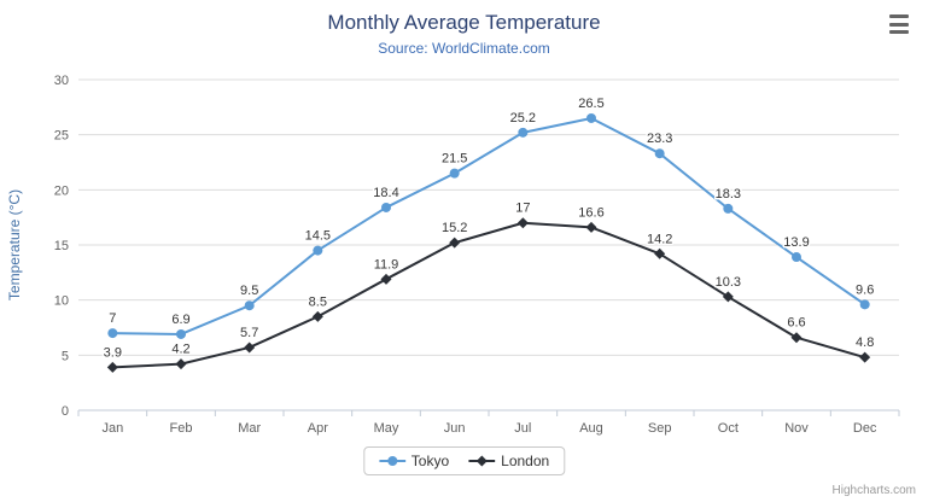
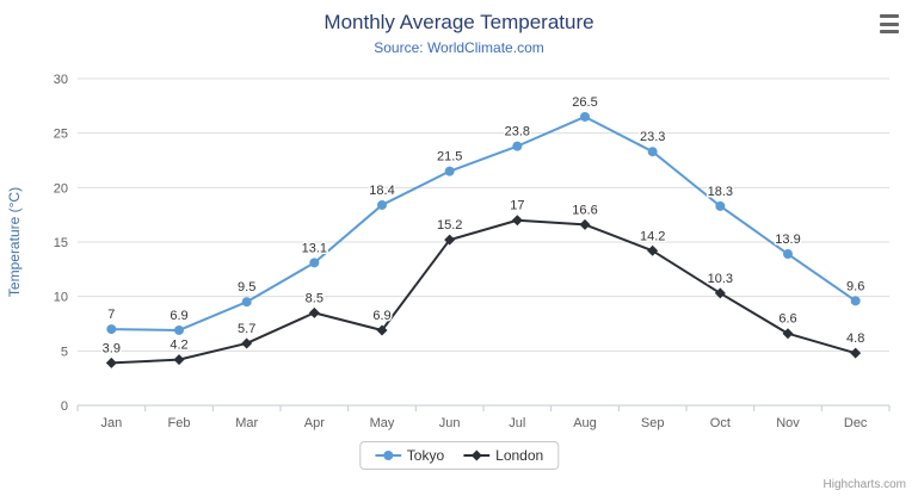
Tokyo/Apr: 14.5 -> 13.1
London/May: 11.9 -> 6.9
Tokyo/Jul: 25.2 -> 23.8
